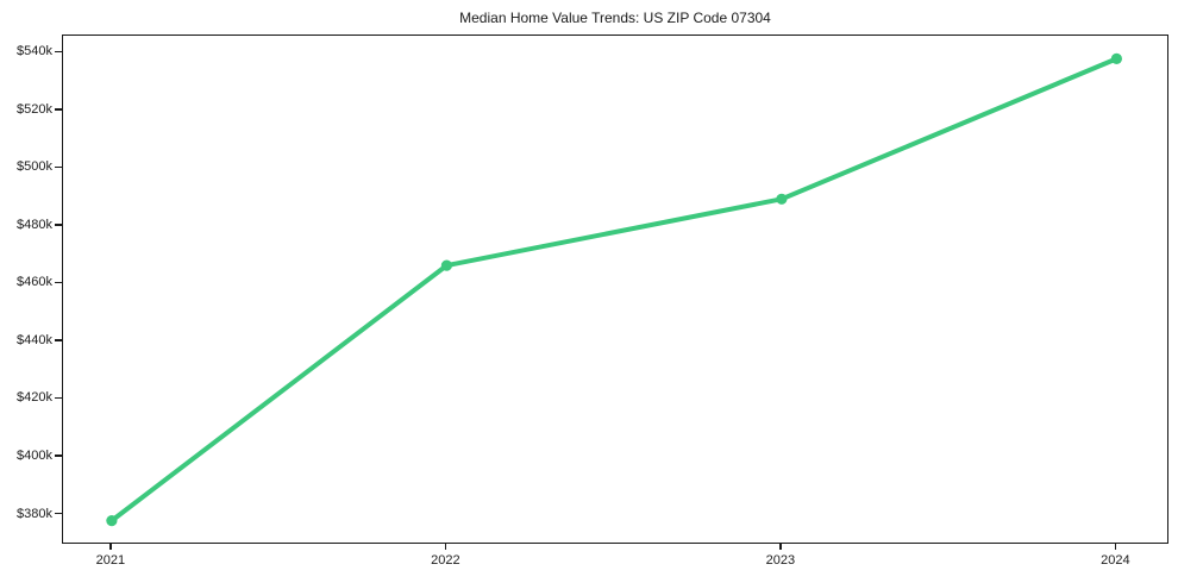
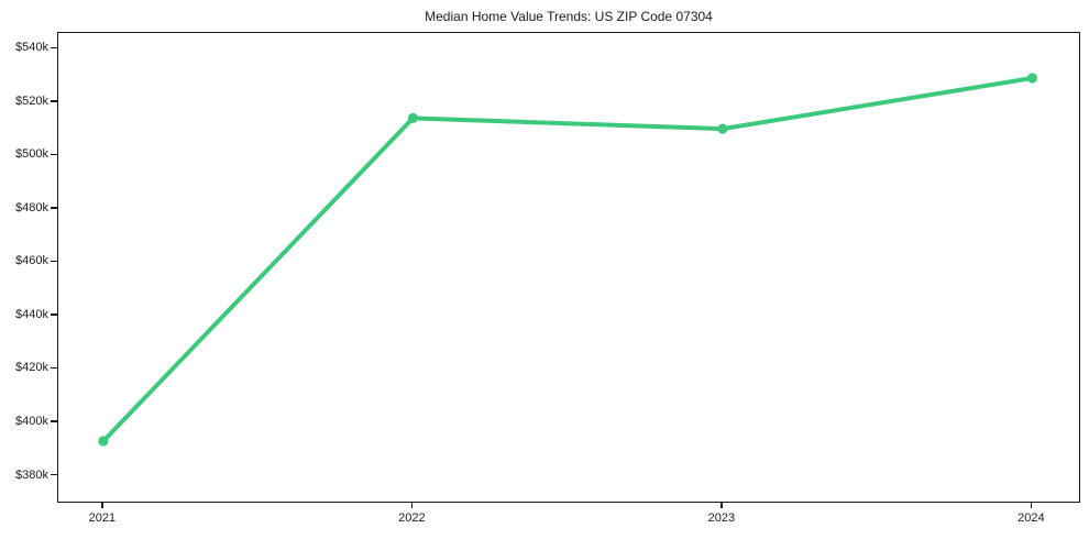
2021: $378k -> $393k
2022: $466k -> $514k
2023: $489k -> $510k
2024: $538k -> $529k
